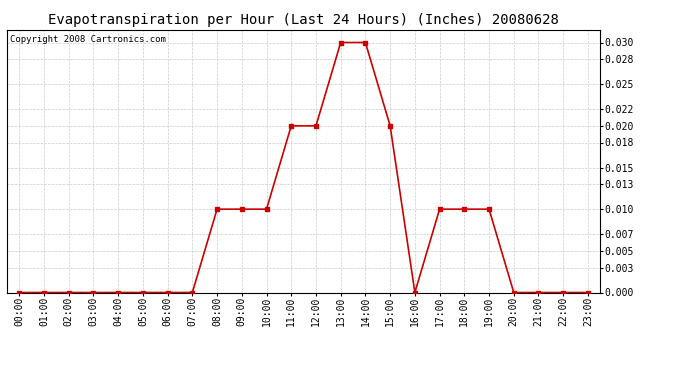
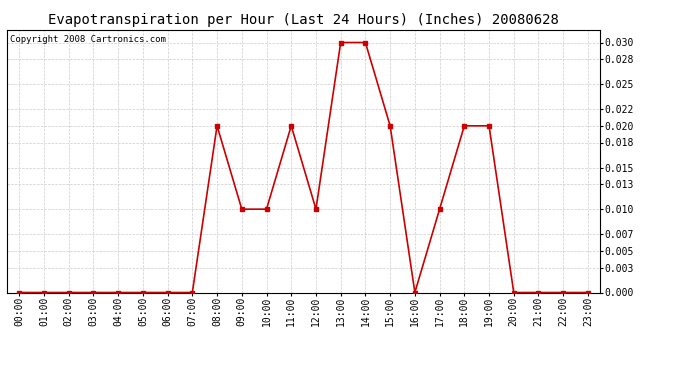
08:00: 0.01 -> 0.02
12:00: 0.02 -> 0.01
18:00: 0.01 -> 0.02
19:00: 0.01 -> 0.02
